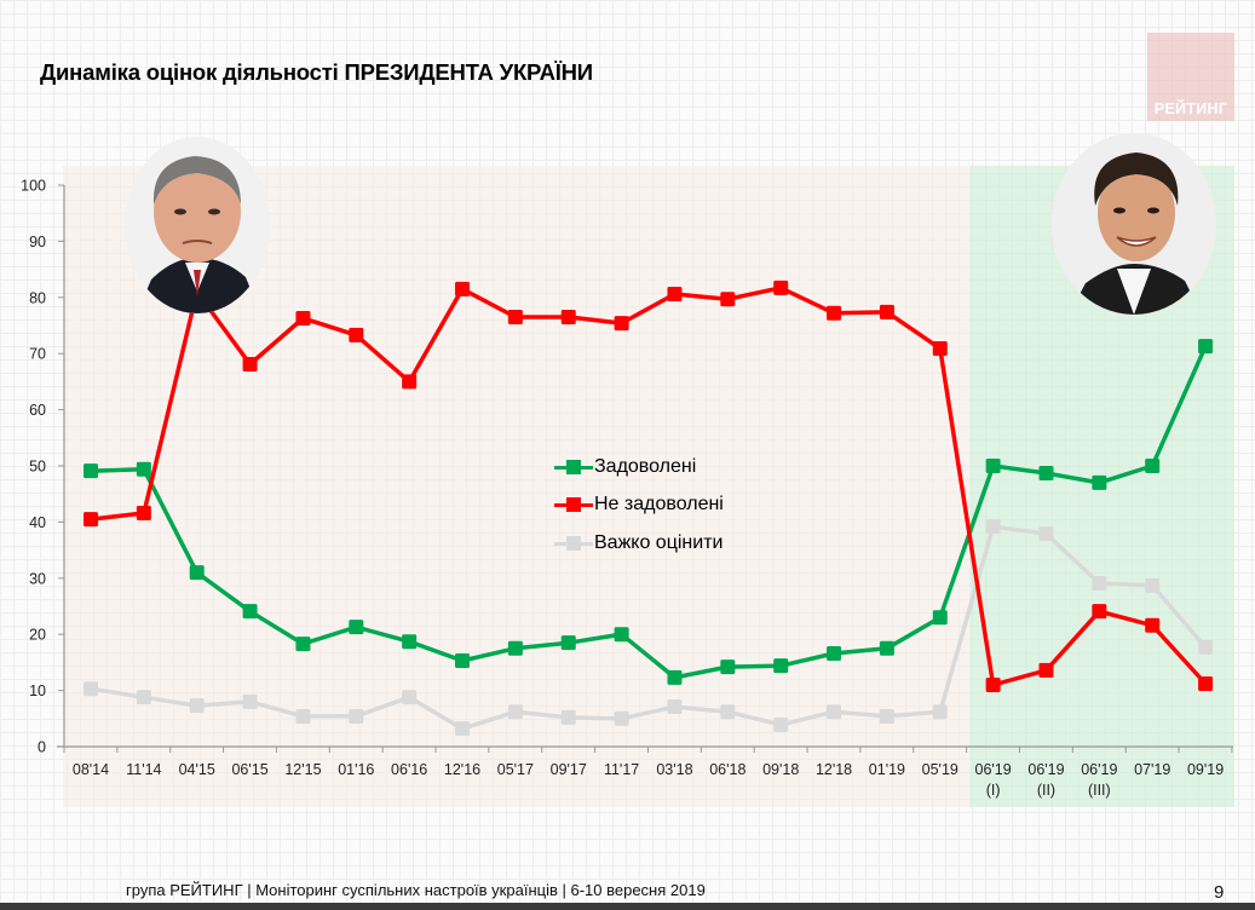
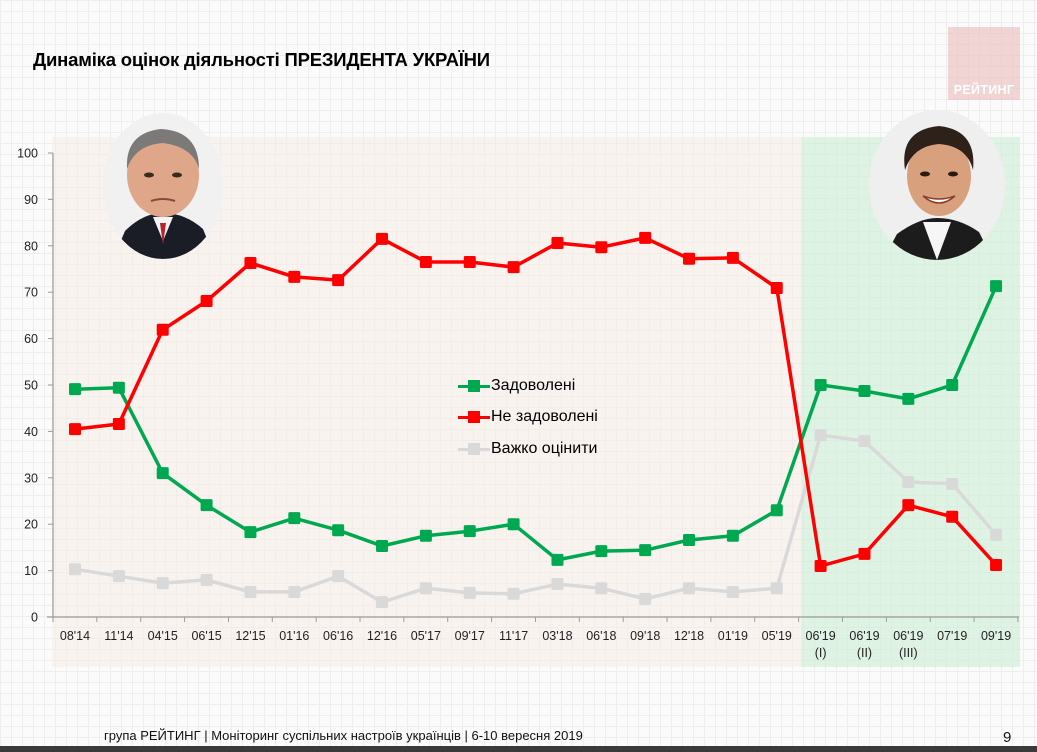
Не задоволені/04'15: 81 -> 62
Не задоволені/06'16: 65 -> 73
